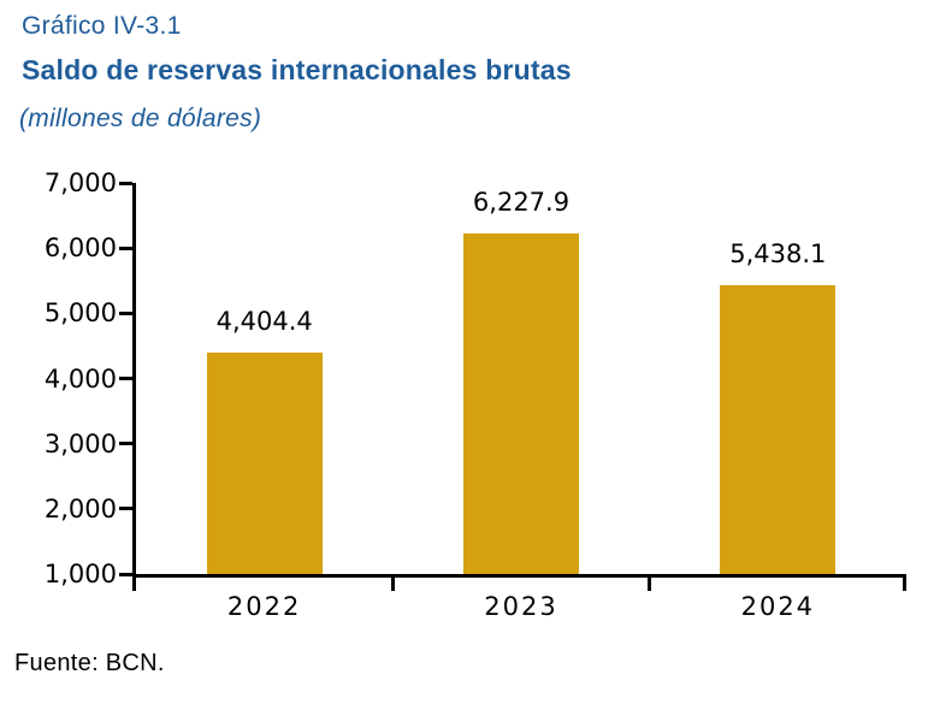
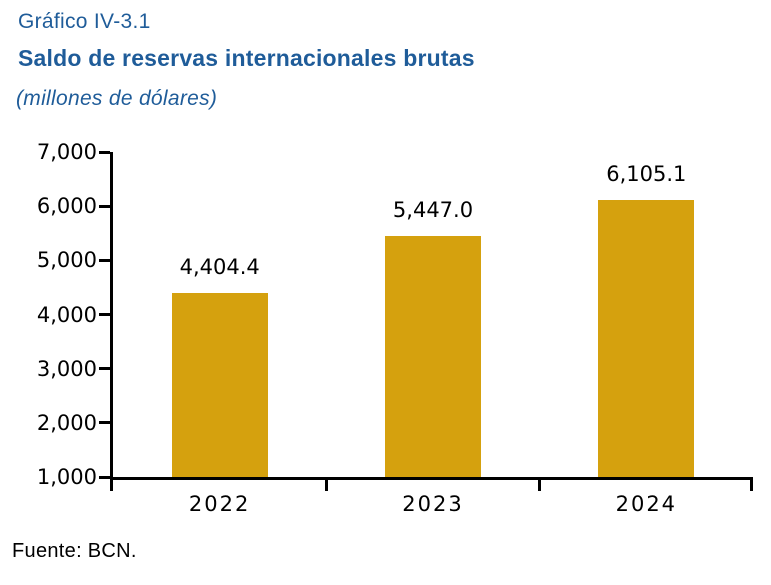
2023: 6,227.9 -> 5,447.0
2024: 5,438.1 -> 6,105.1
